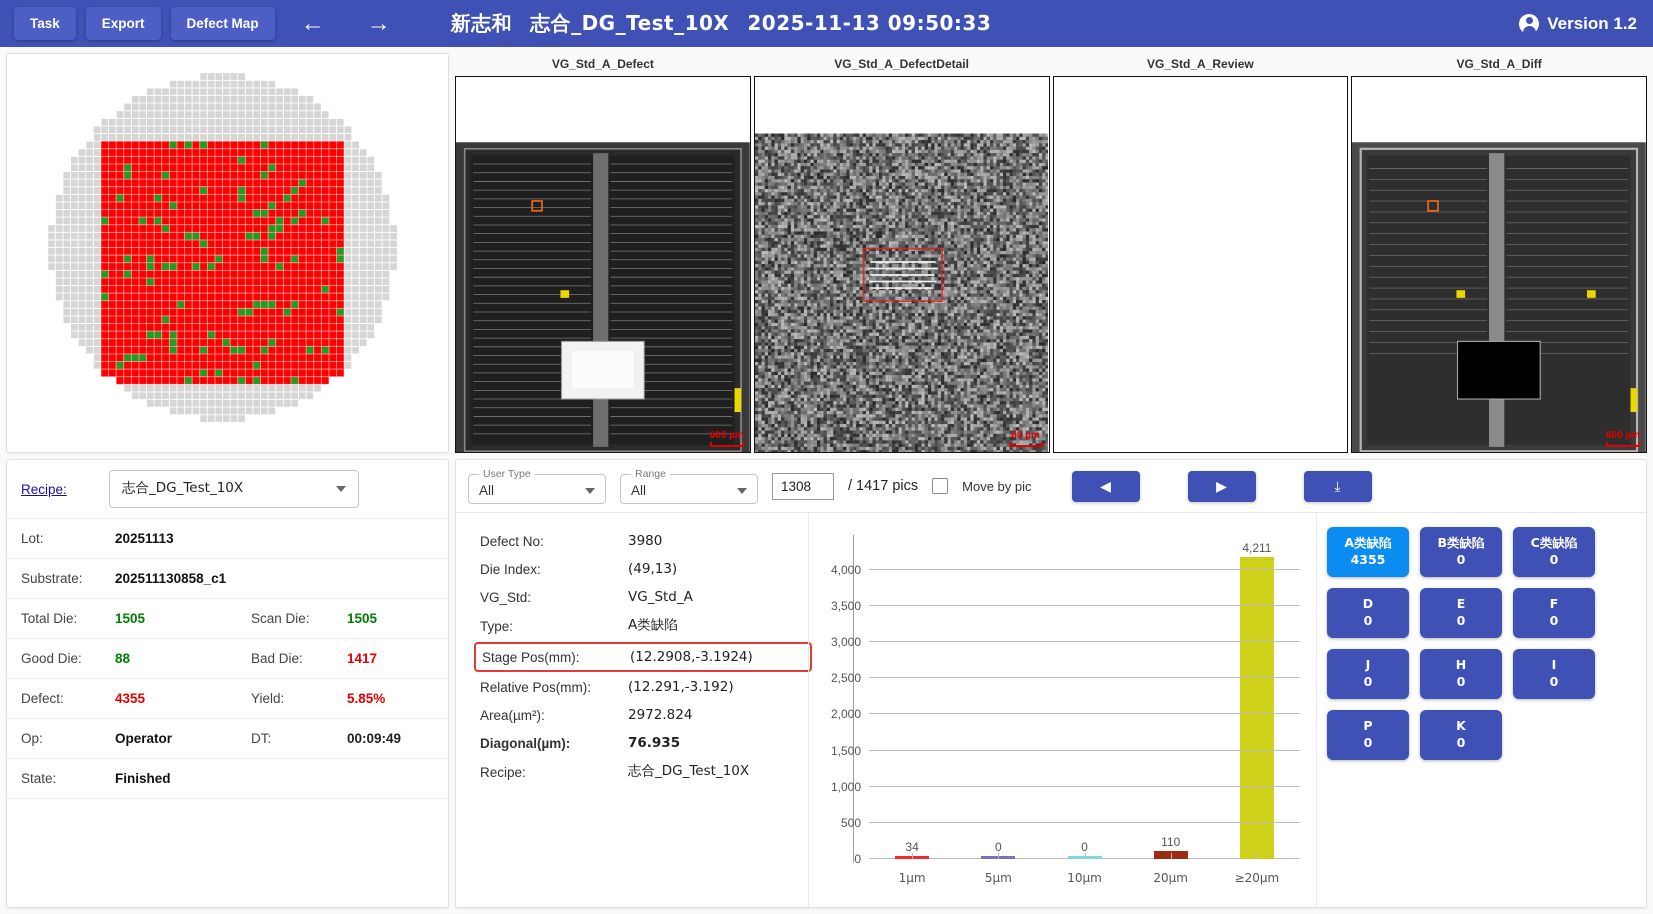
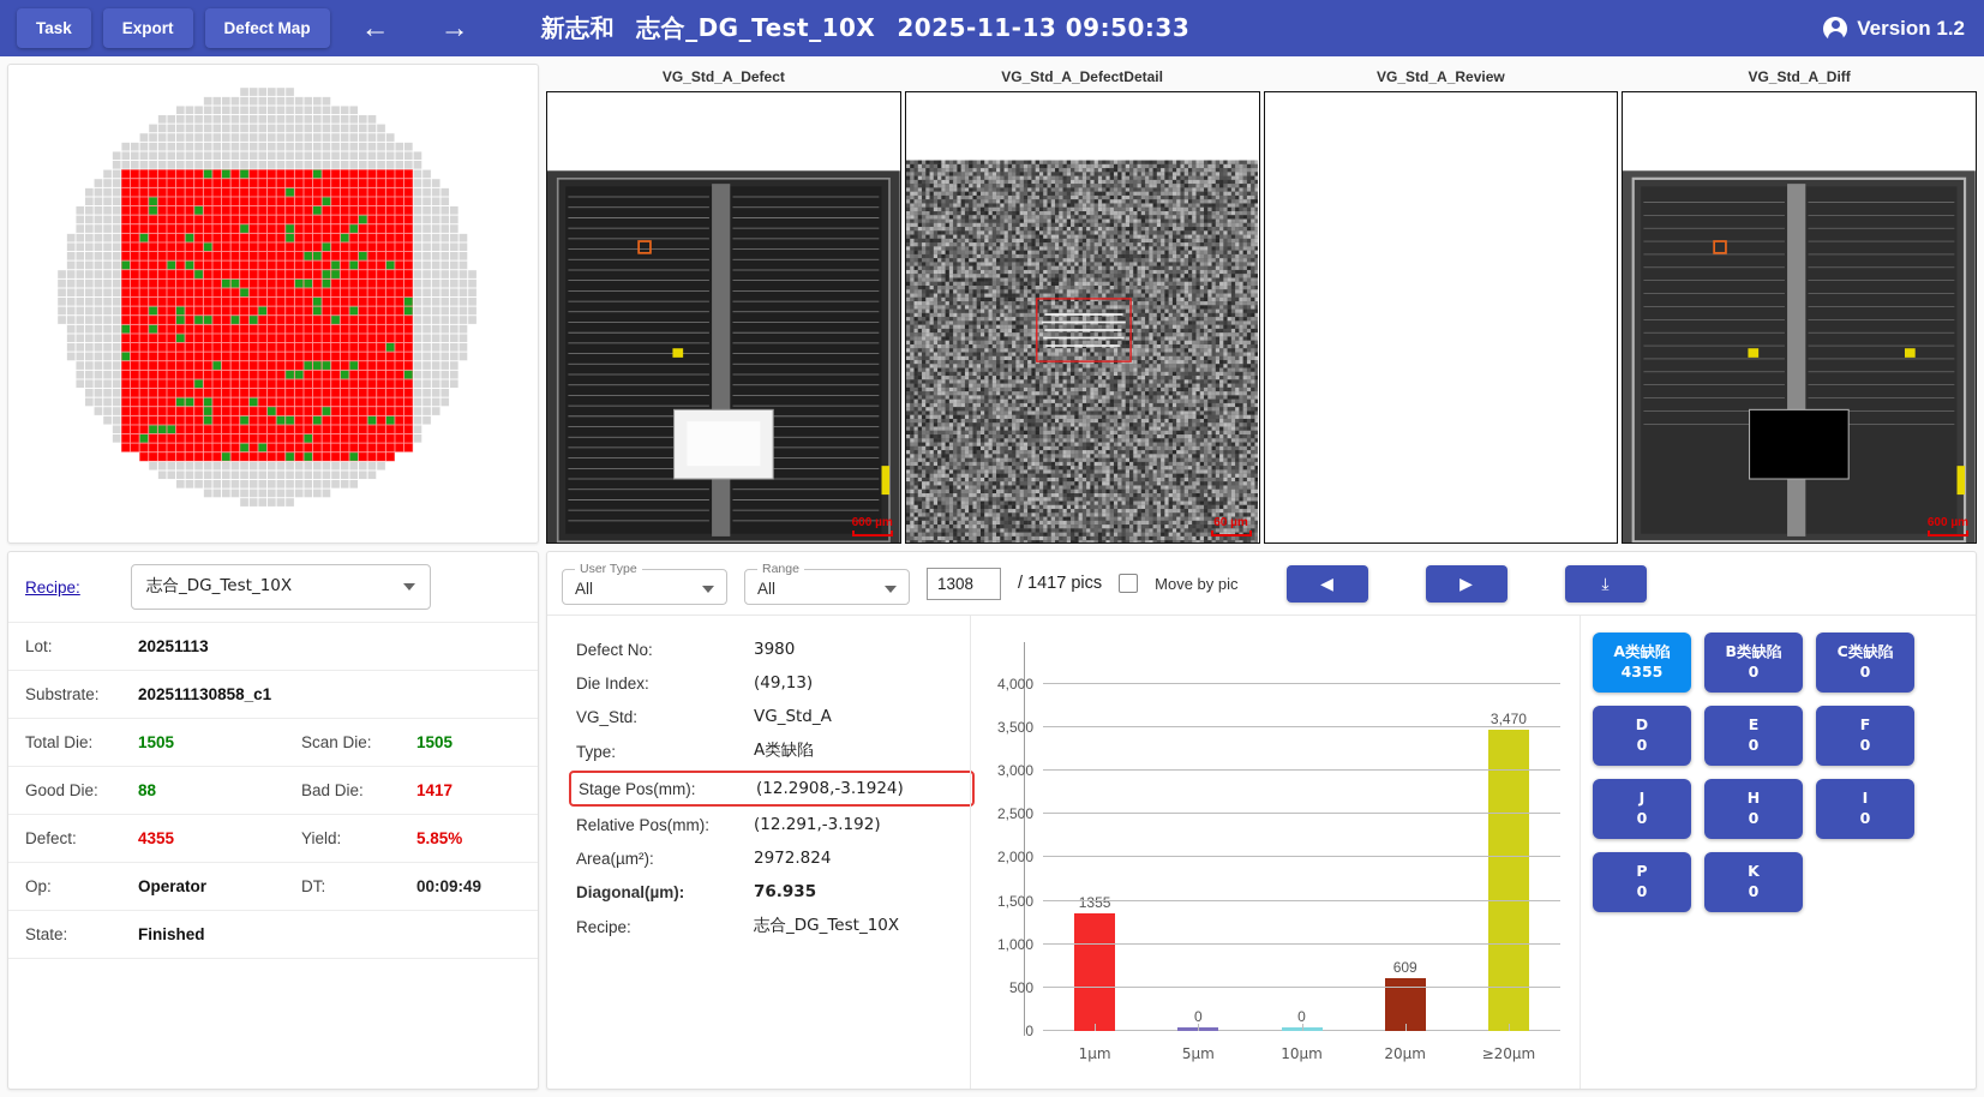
1µm: 34 -> 1355
20µm: 110 -> 609
≥20µm: 4,211 -> 3,470
